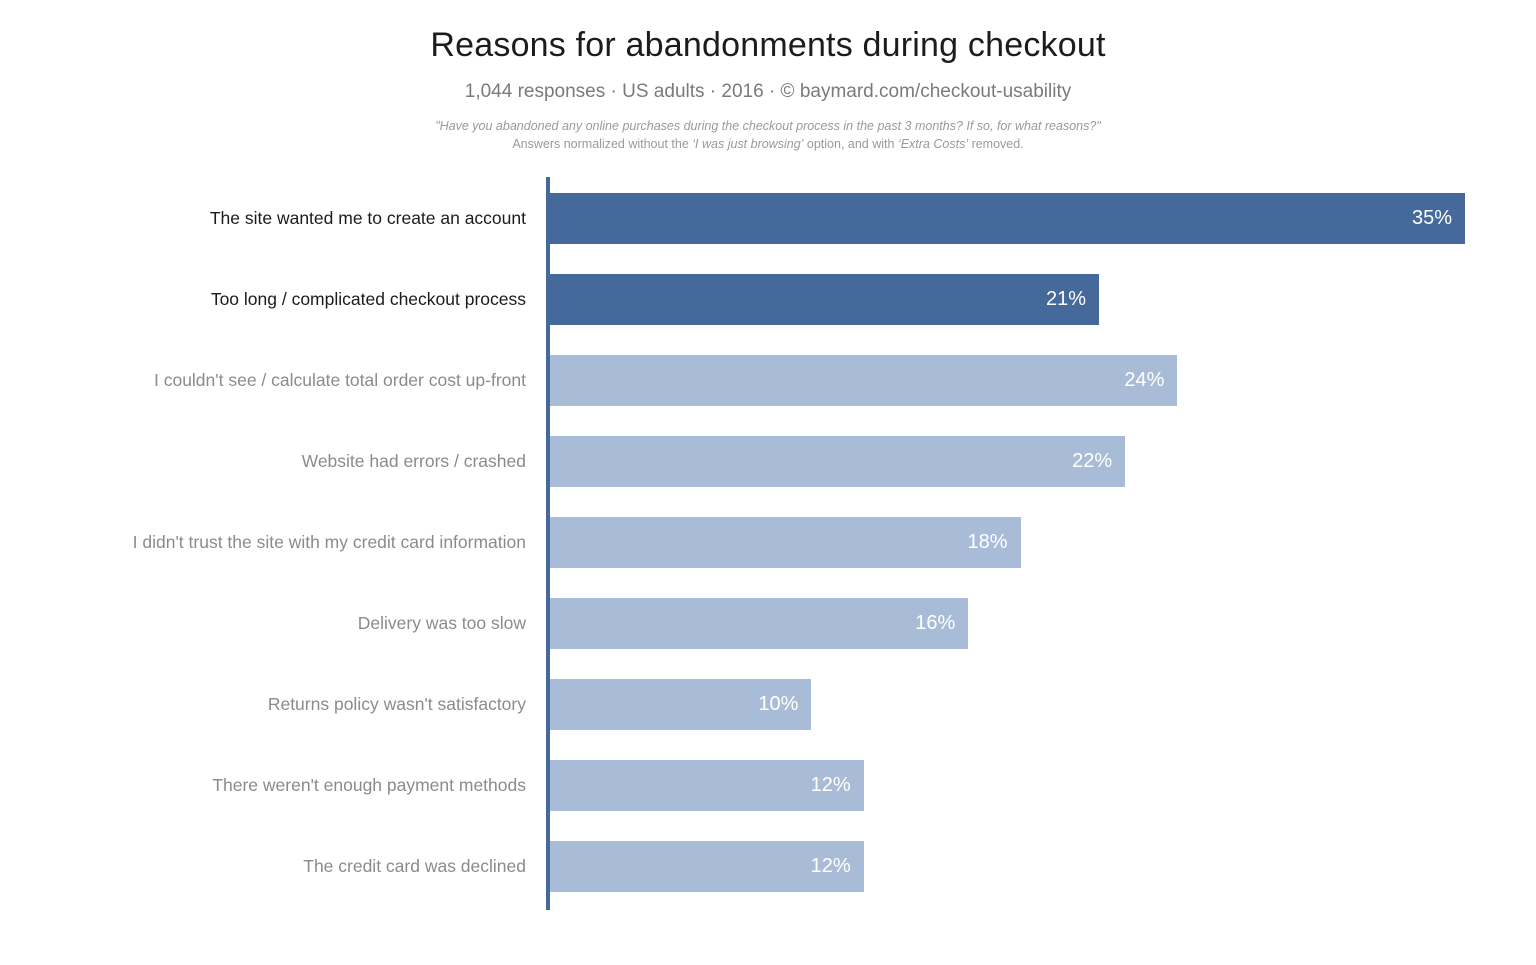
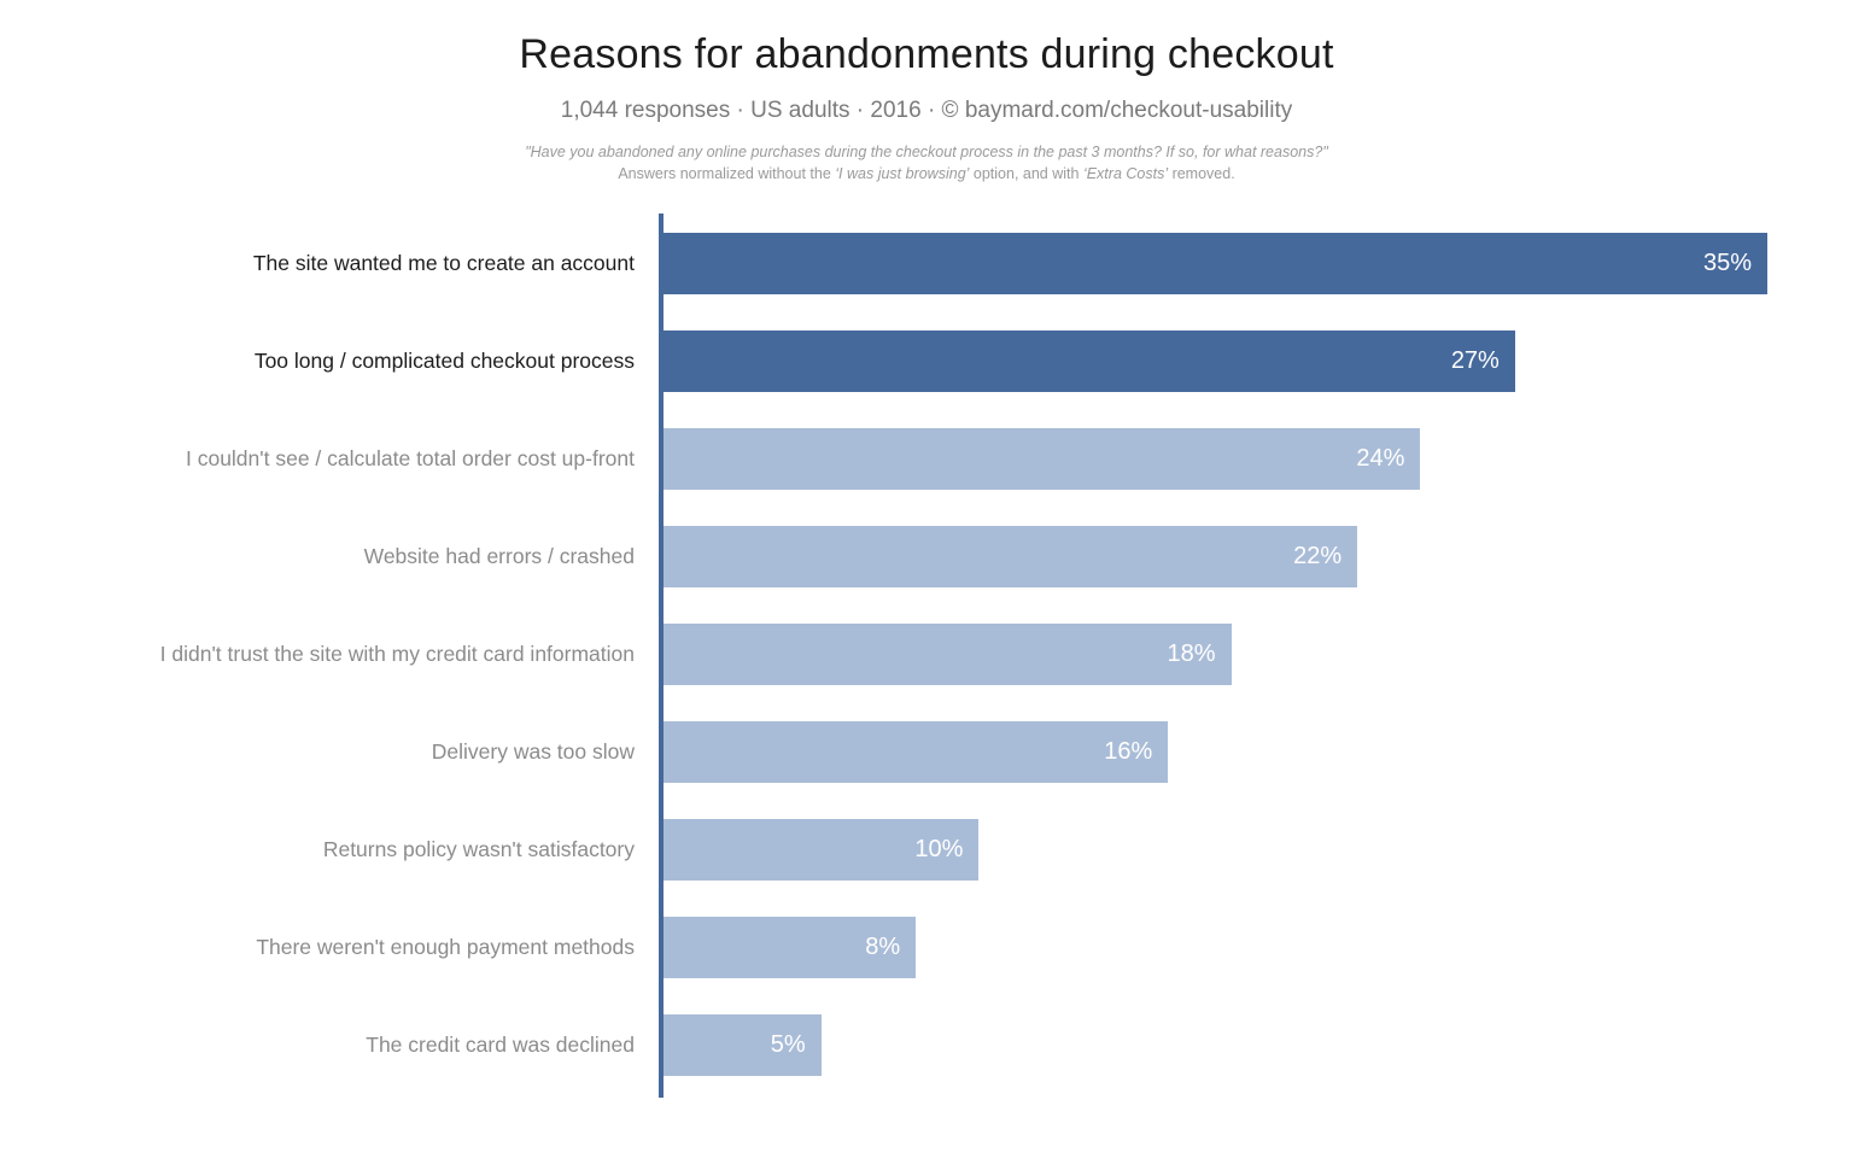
Too long / complicated checkout process: 21% -> 27%
There weren't enough payment methods: 12% -> 8%
The credit card was declined: 12% -> 5%
